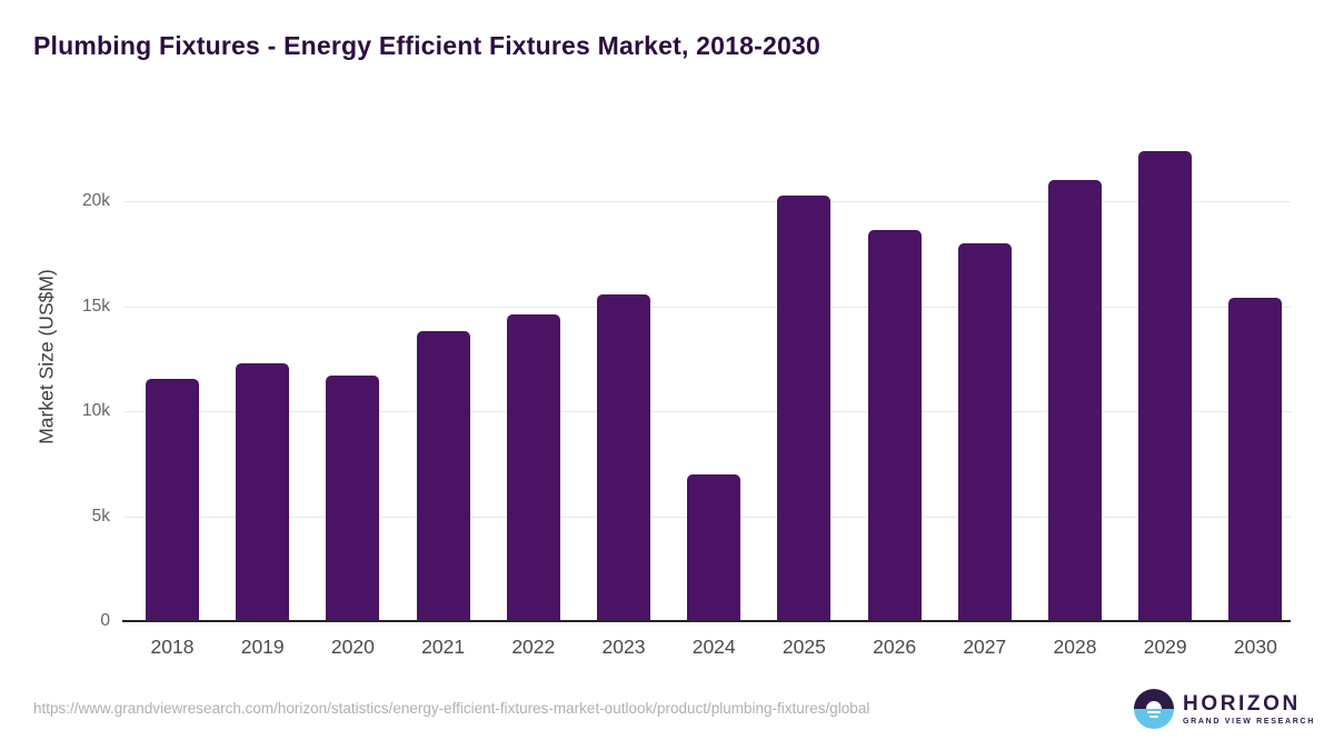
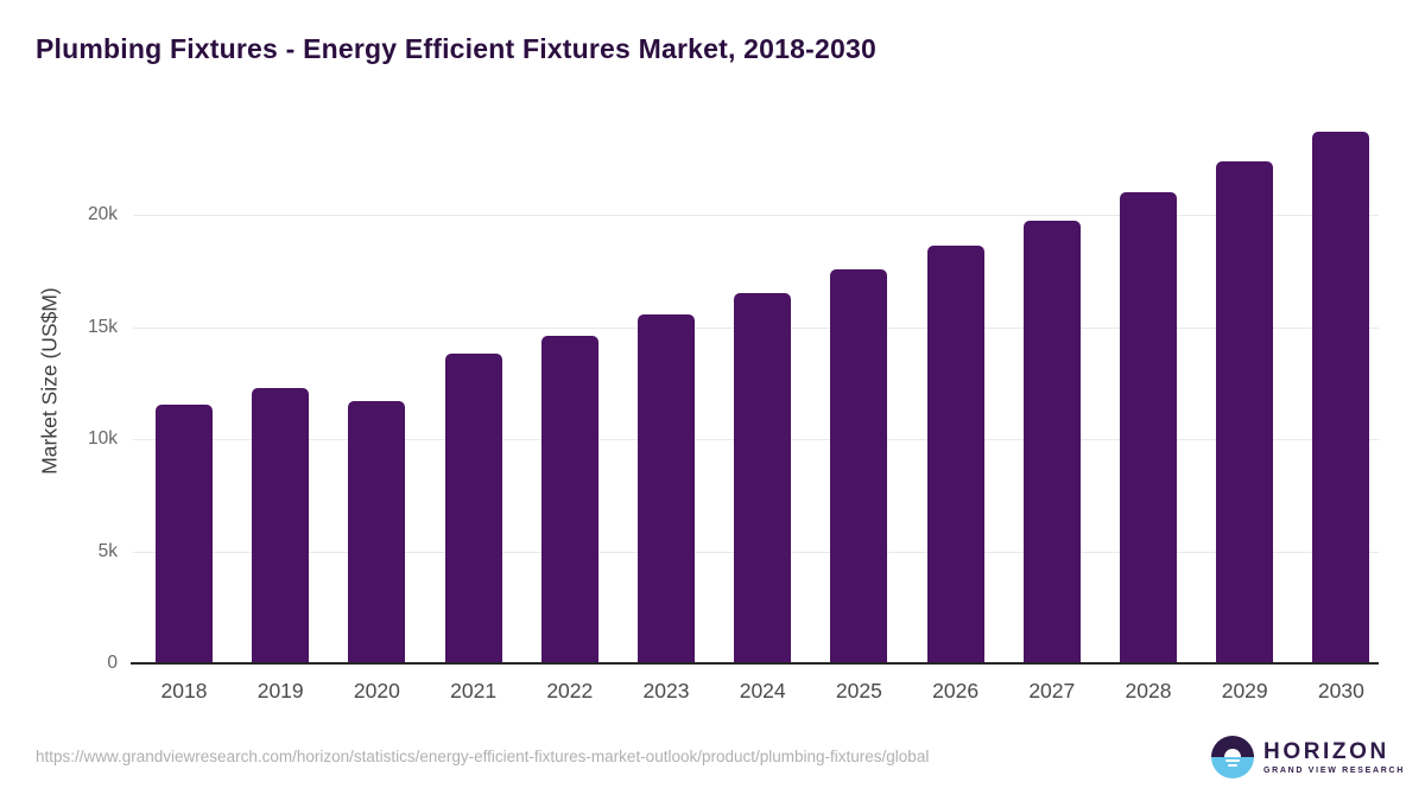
2024: 7.0k -> 16.5k
2025: 20.3k -> 17.6k
2027: 18.0k -> 19.8k
2030: 15.4k -> 23.7k
